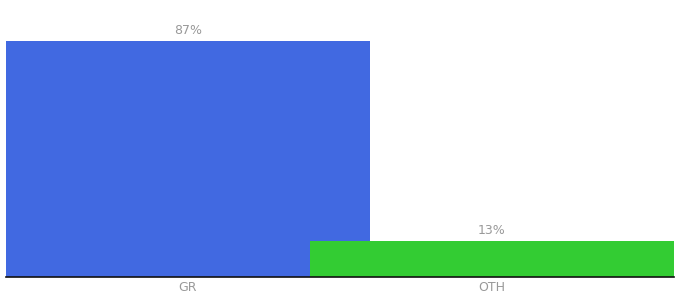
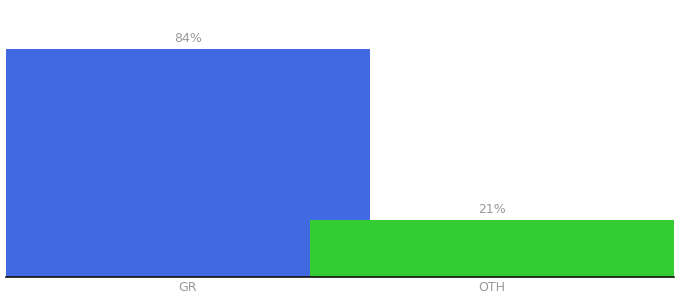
GR: 87% -> 84%
OTH: 13% -> 21%
